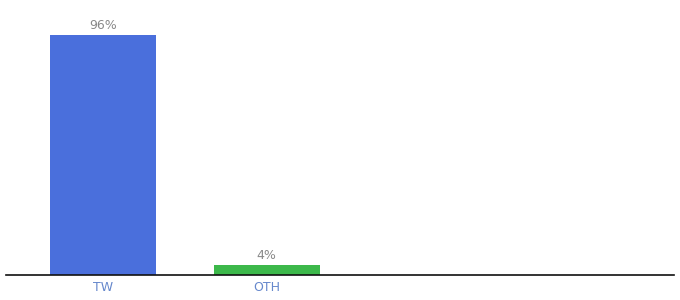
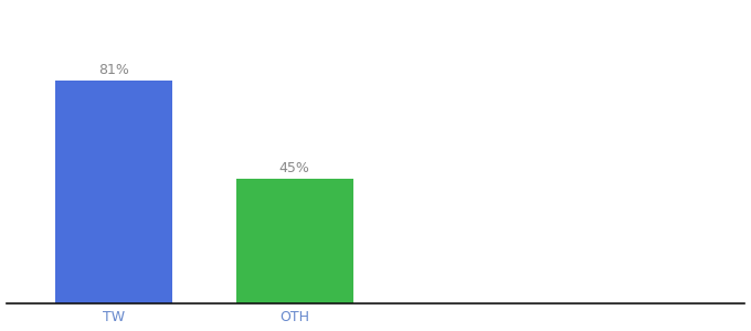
TW: 96% -> 81%
OTH: 4% -> 45%
